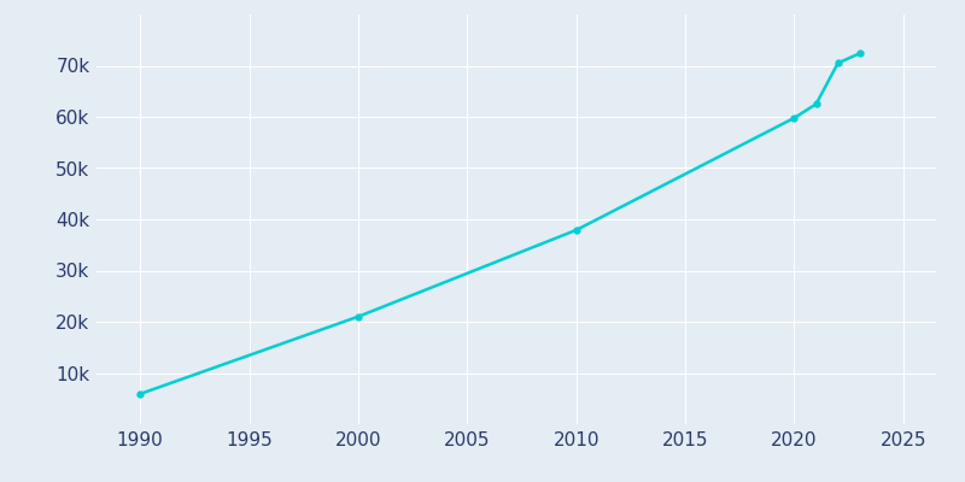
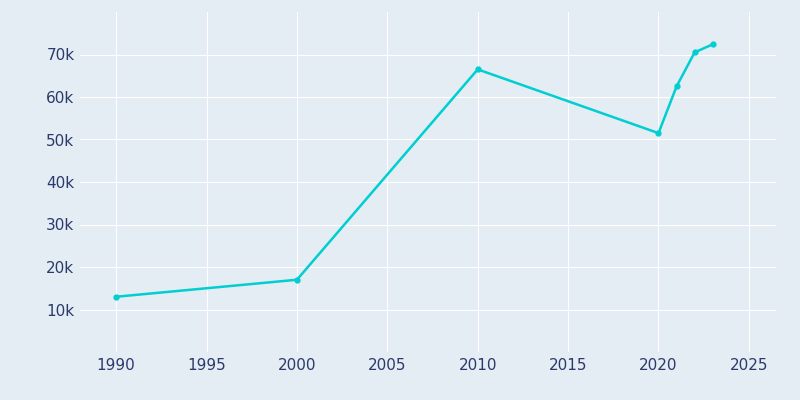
1990: 5.9k -> 13.0k
2000: 21.0k -> 17.0k
2010: 37.9k -> 66.5k
2020: 59.8k -> 51.5k
